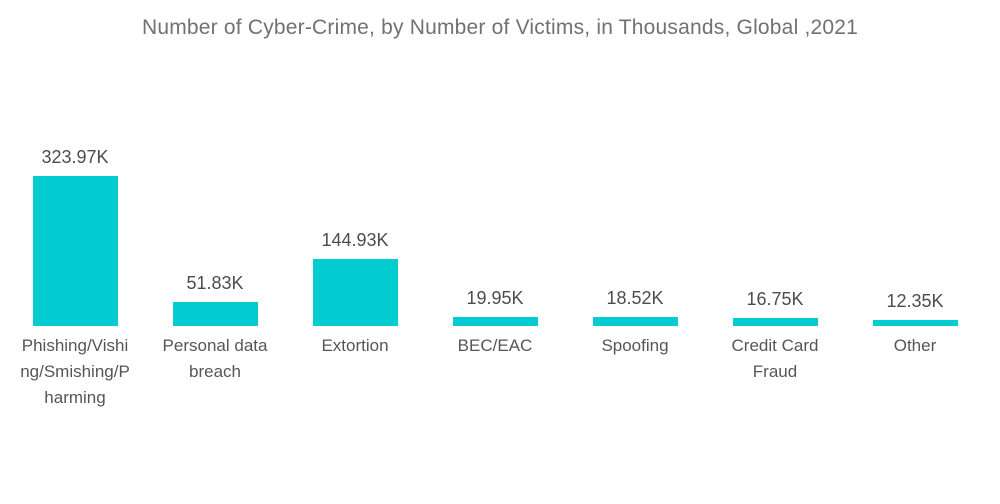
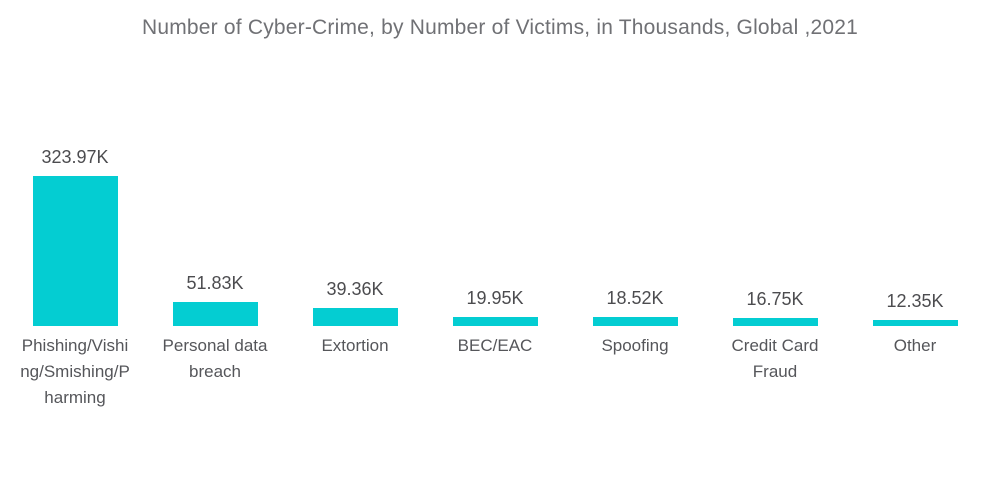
Extortion: 144.93K -> 39.36K
